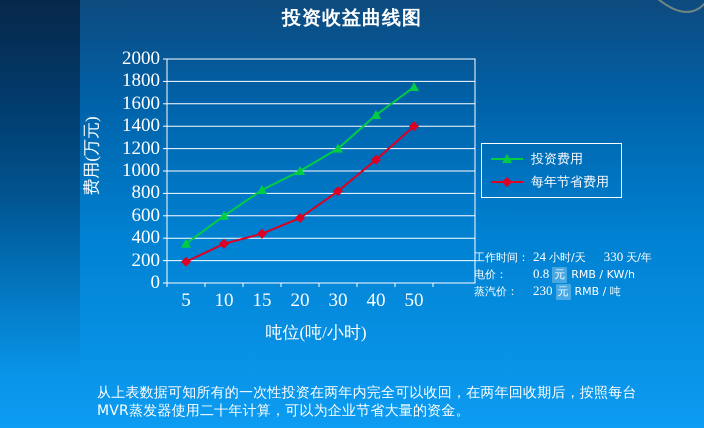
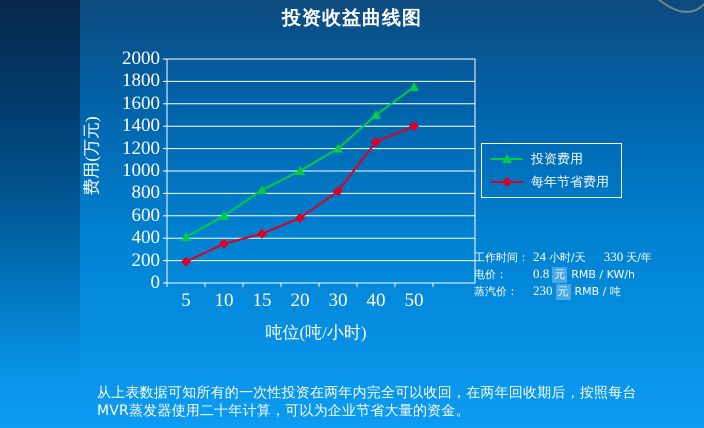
投资费用/5: 350 -> 410
每年节省费用/40: 1100 -> 1260
